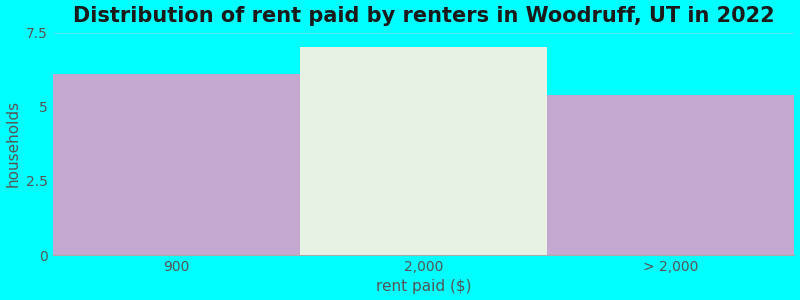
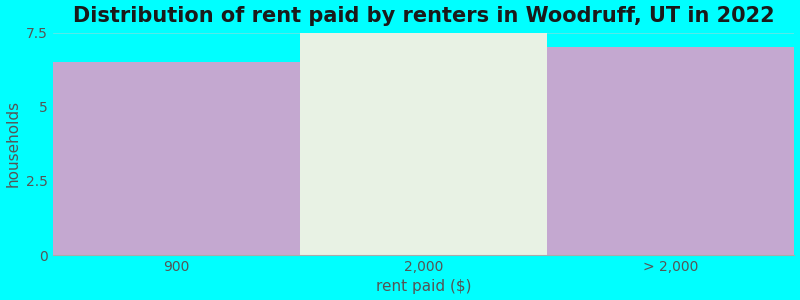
900: 6.1 -> 6.5
2,000: 7.0 -> 7.5
> 2,000: 5.4 -> 7.0
